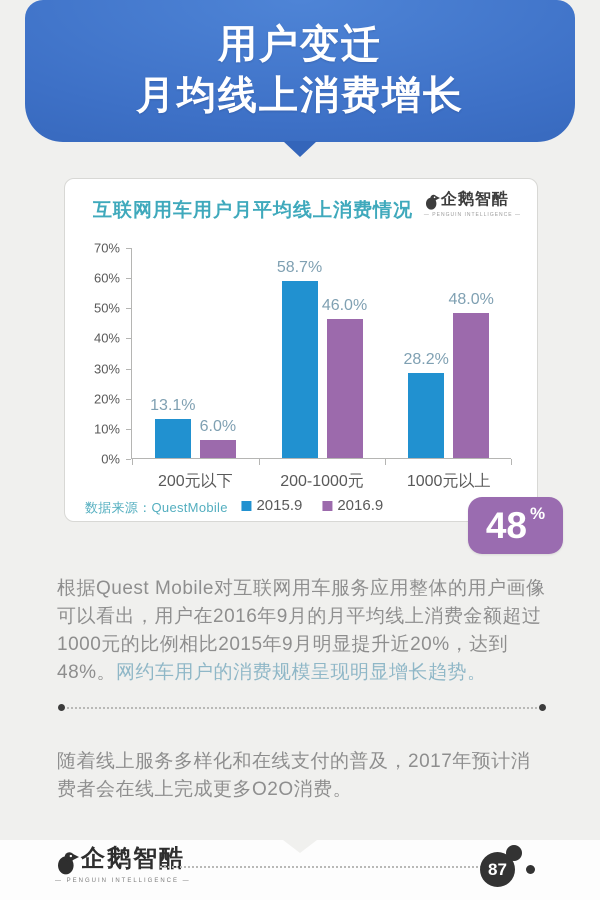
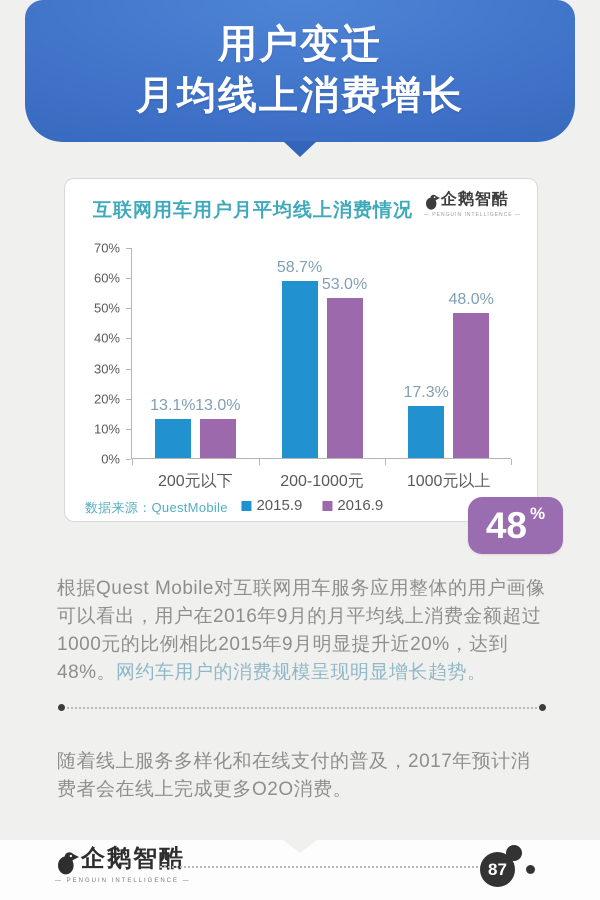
2016.9/200元以下: 6.0% -> 13.0%
2016.9/200-1000元: 46.0% -> 53.0%
2015.9/1000元以上: 28.2% -> 17.3%
